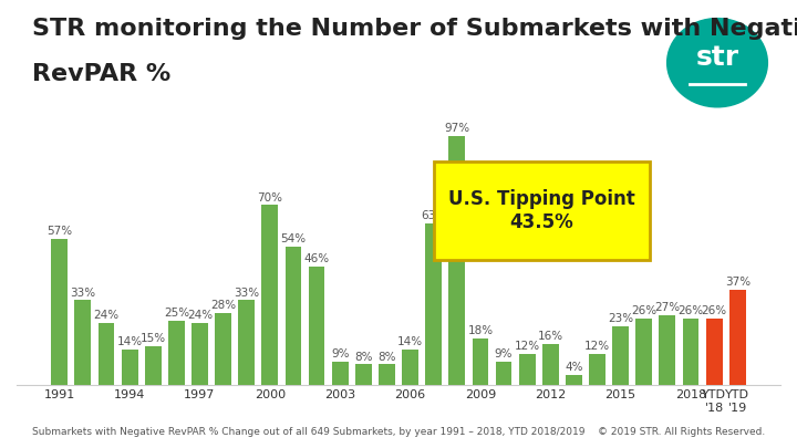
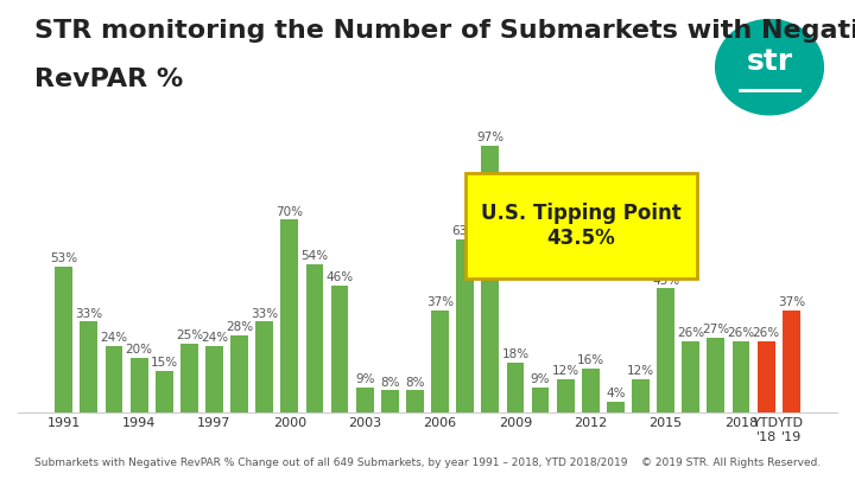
1991: 57% -> 53%
1994: 14% -> 20%
2006: 14% -> 37%
2015: 23% -> 45%
